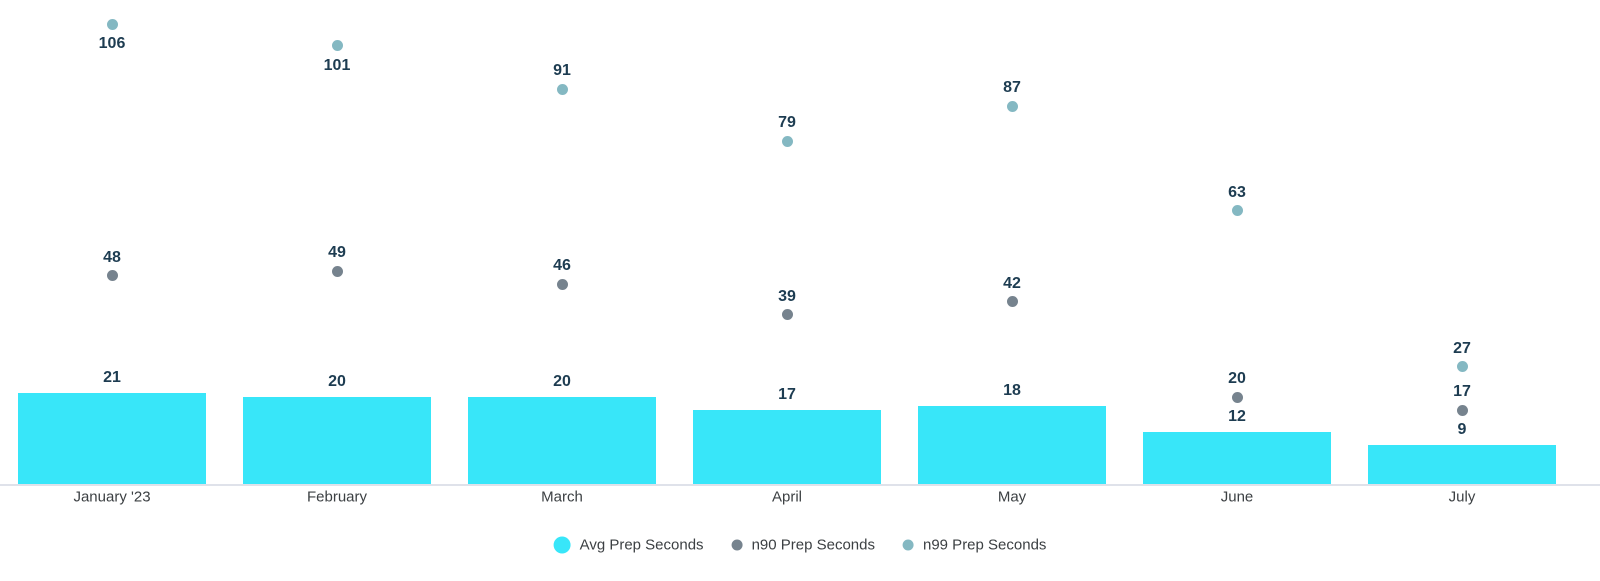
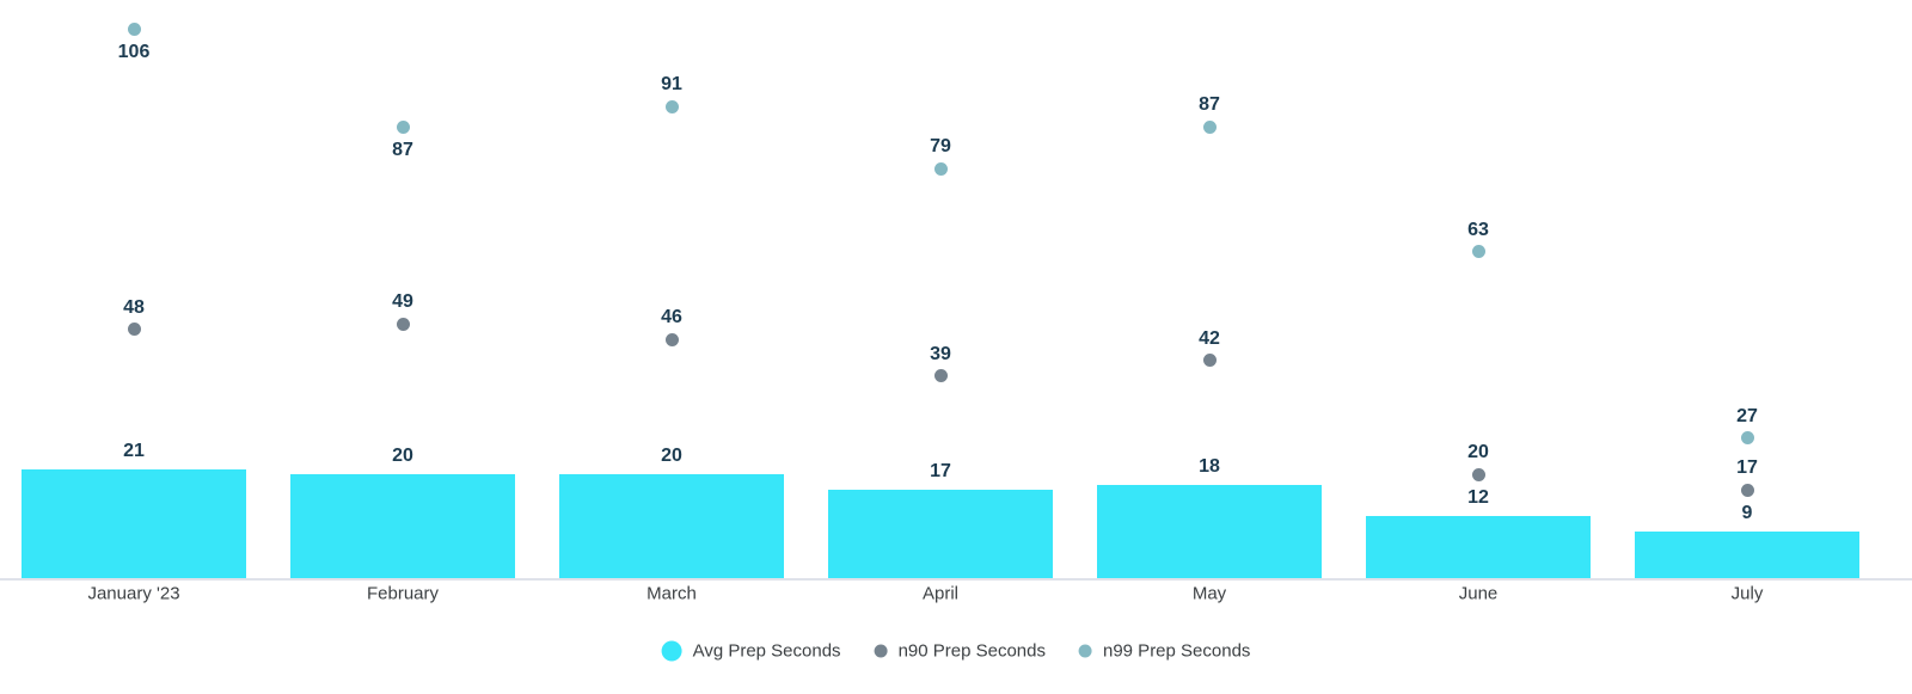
n99 Prep Seconds/February: 101 -> 87
